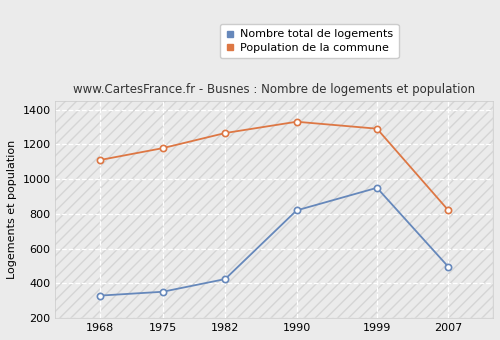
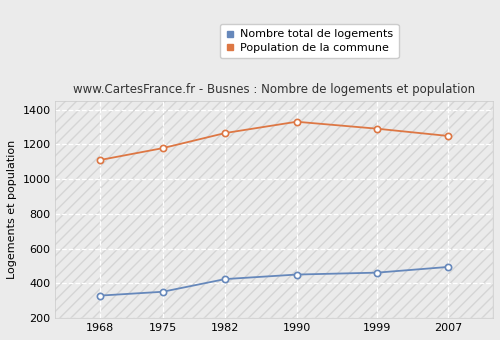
Nombre total de logements/1990: 820 -> 450
Nombre total de logements/1999: 950 -> 460
Population de la commune/2007: 820 -> 1250
